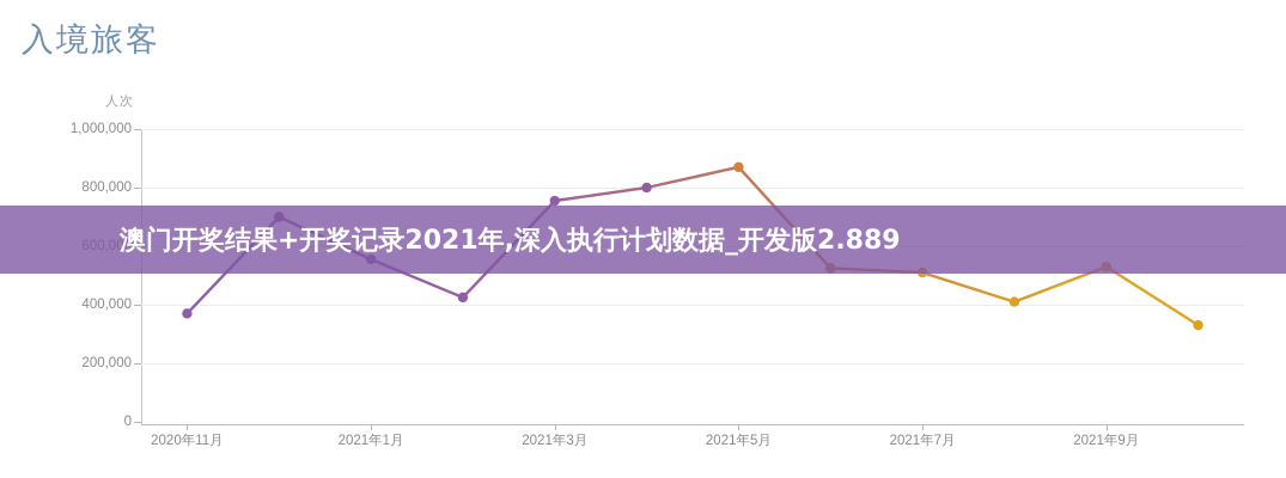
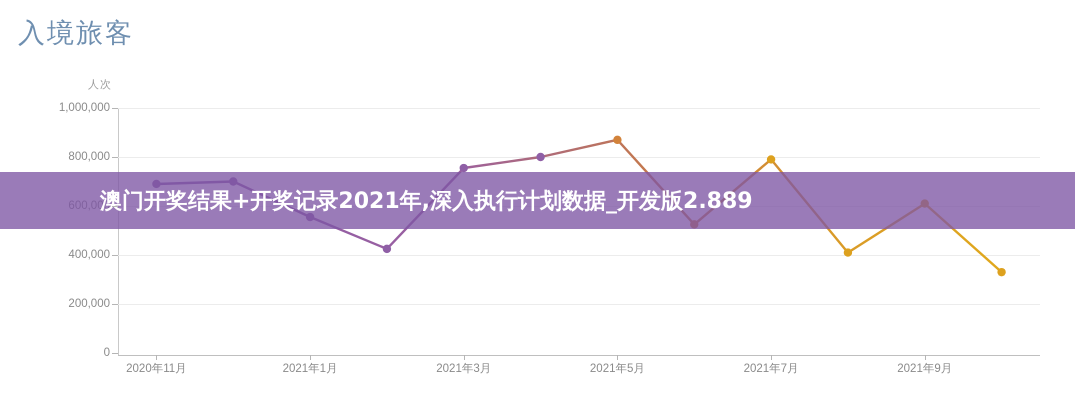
2020年11月: 370000 -> 690000
2021年7月: 510000 -> 790000
2021年9月: 530000 -> 610000
